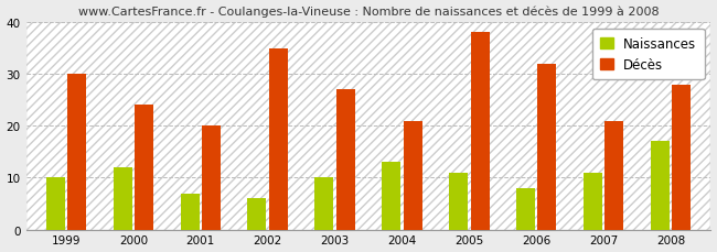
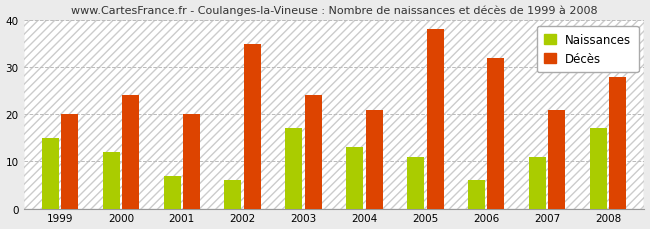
Naissances/1999: 10 -> 15
Décès/1999: 30 -> 20
Naissances/2003: 10 -> 17
Décès/2003: 27 -> 24
Naissances/2006: 8 -> 6
